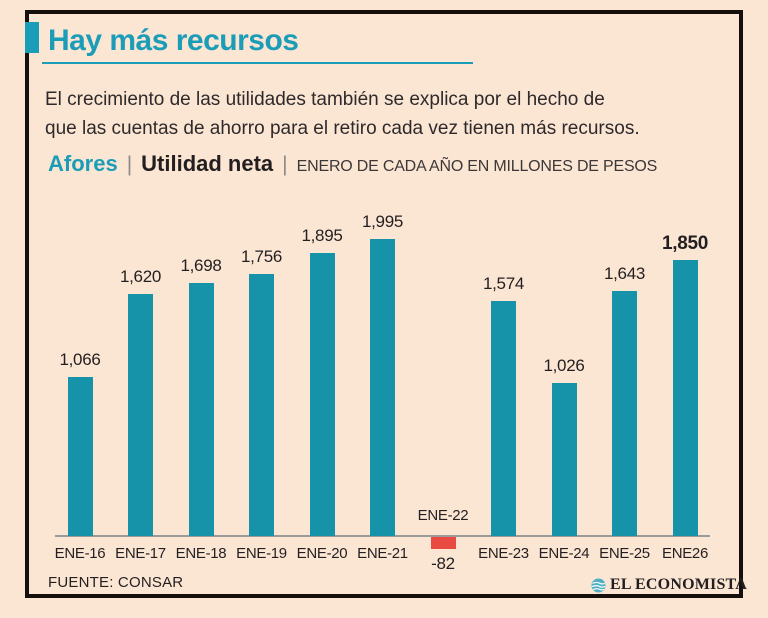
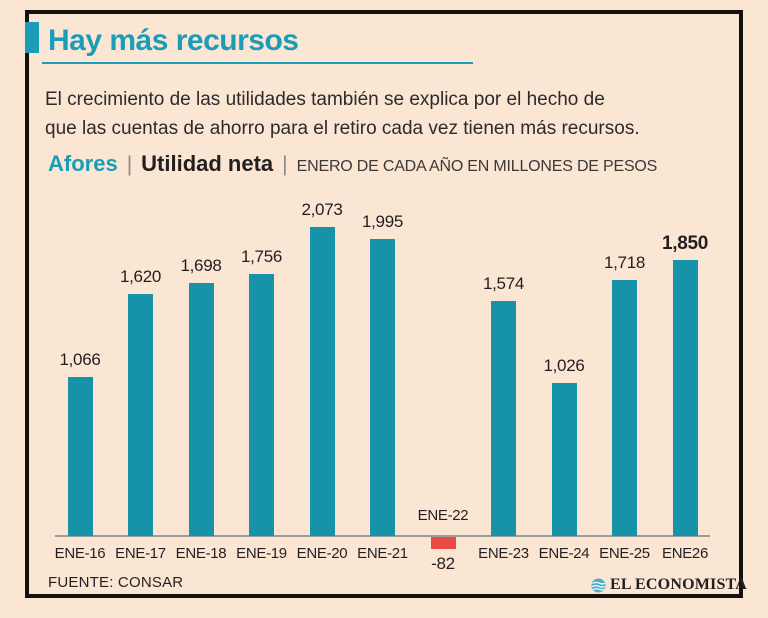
ENE-20: 1,895 -> 2,073
ENE-25: 1,643 -> 1,718
